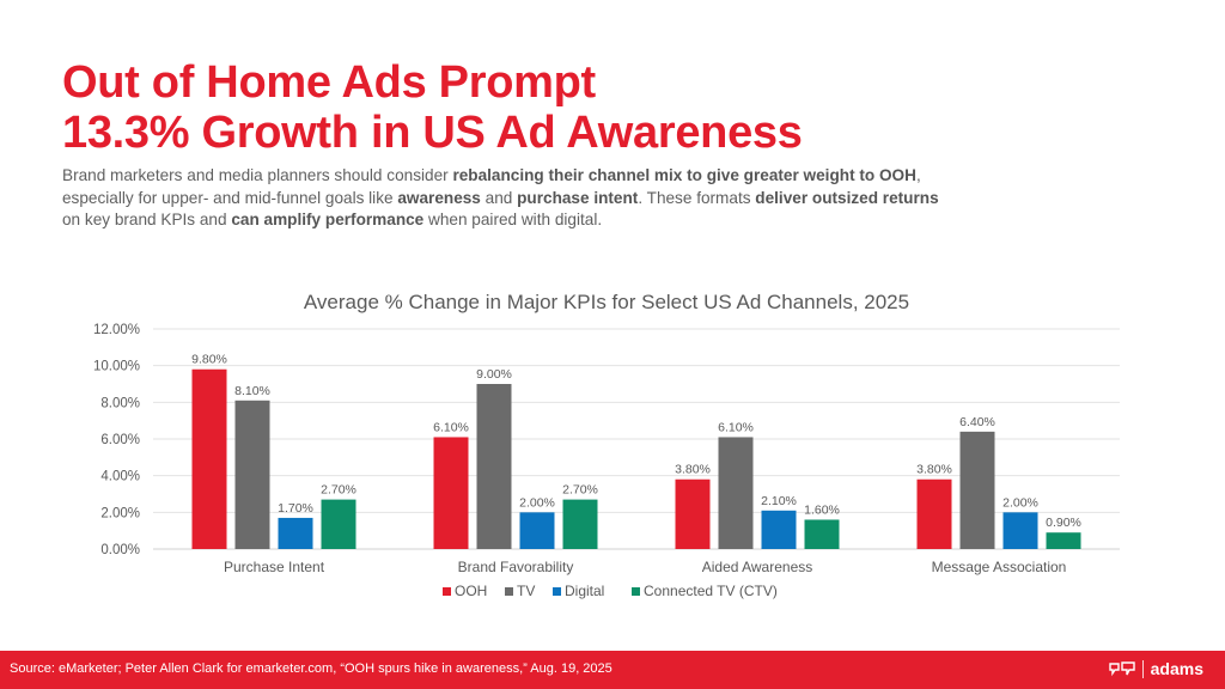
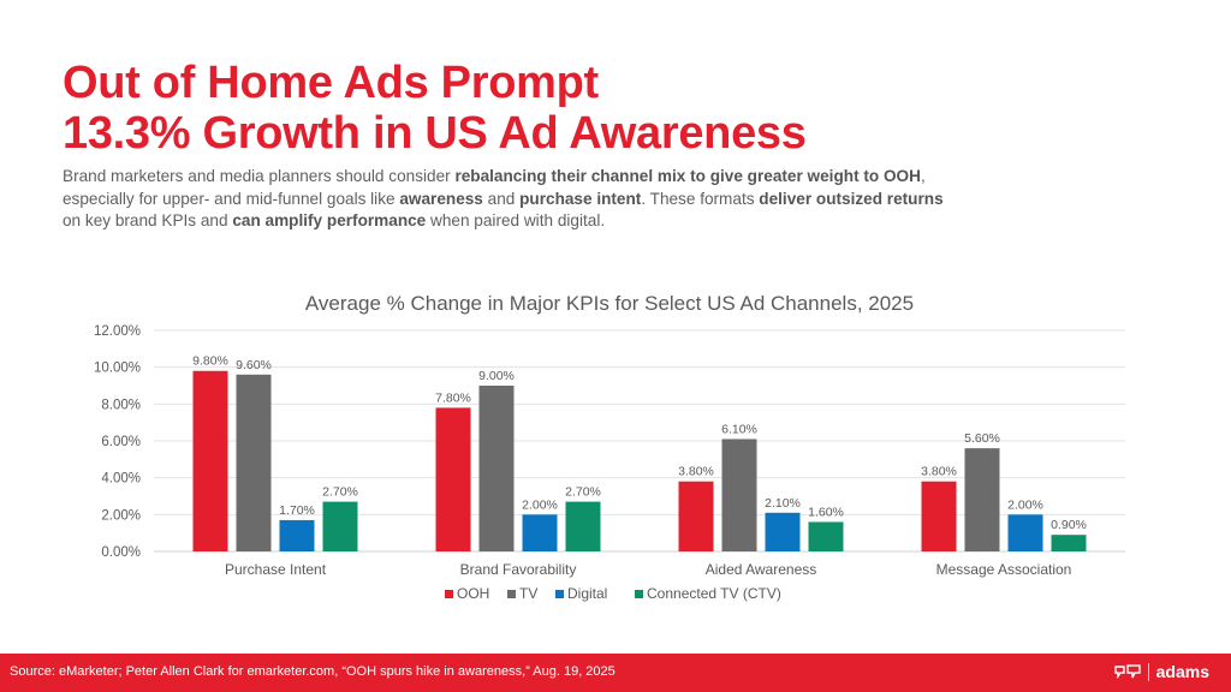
TV/Purchase Intent: 8.10% -> 9.60%
OOH/Brand Favorability: 6.10% -> 7.80%
TV/Message Association: 6.40% -> 5.60%
